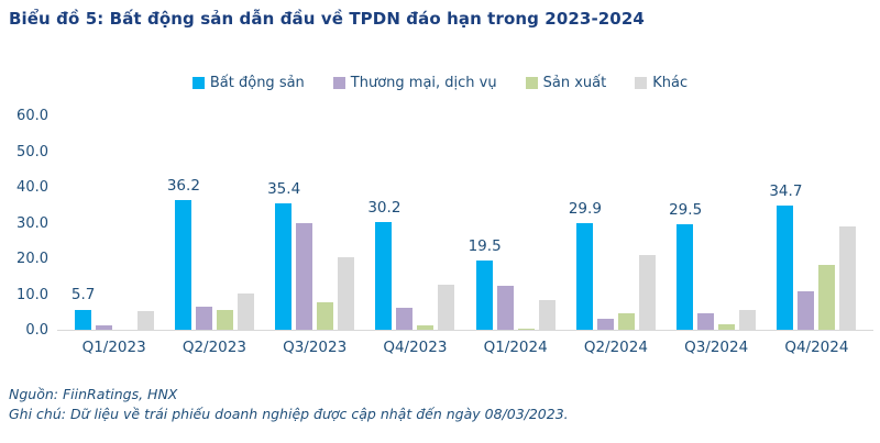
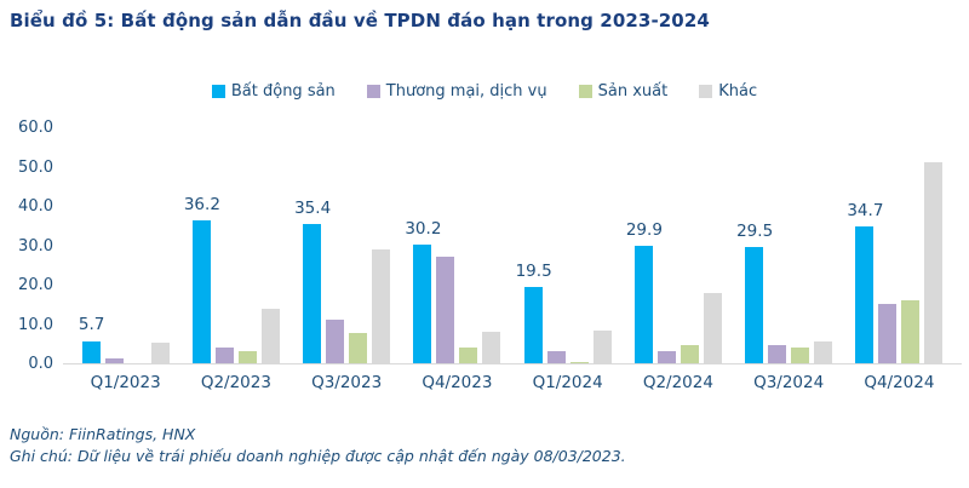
Thương mại, dịch vụ/Q2/2023: 7 -> 4
Sản xuất/Q2/2023: 6 -> 3
Khác/Q2/2023: 10 -> 14
Thương mại, dịch vụ/Q3/2023: 30 -> 11
Khác/Q3/2023: 20 -> 29
Thương mại, dịch vụ/Q4/2023: 6 -> 27
Sản xuất/Q4/2023: 1 -> 4
Khác/Q4/2023: 13 -> 8
Thương mại, dịch vụ/Q1/2024: 12 -> 3
Khác/Q2/2024: 21 -> 18
Sản xuất/Q3/2024: 2 -> 4
Thương mại, dịch vụ/Q4/2024: 11 -> 15
Sản xuất/Q4/2024: 18 -> 16
Khác/Q4/2024: 29 -> 51
